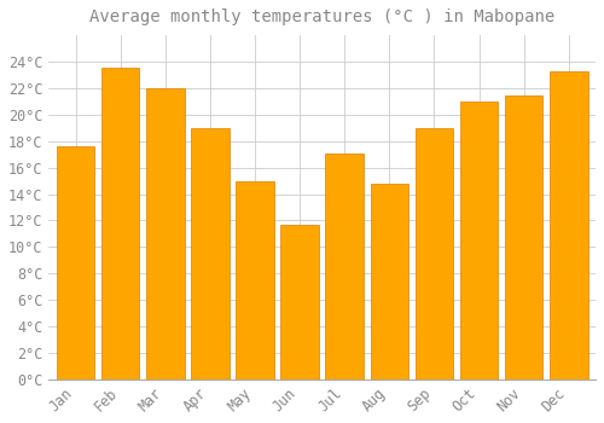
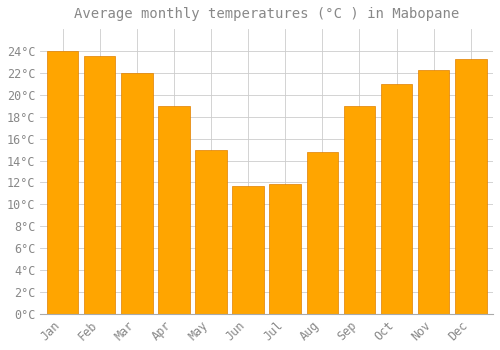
Jan: 17.6°C -> 24.0°C
Jul: 17.1°C -> 11.9°C
Nov: 21.4°C -> 22.3°C
